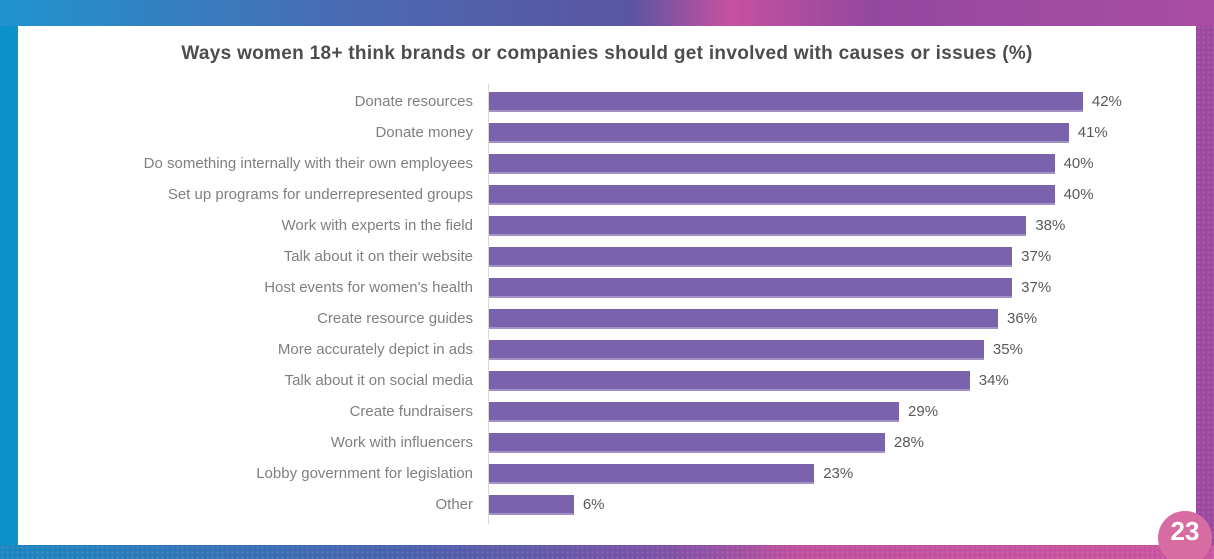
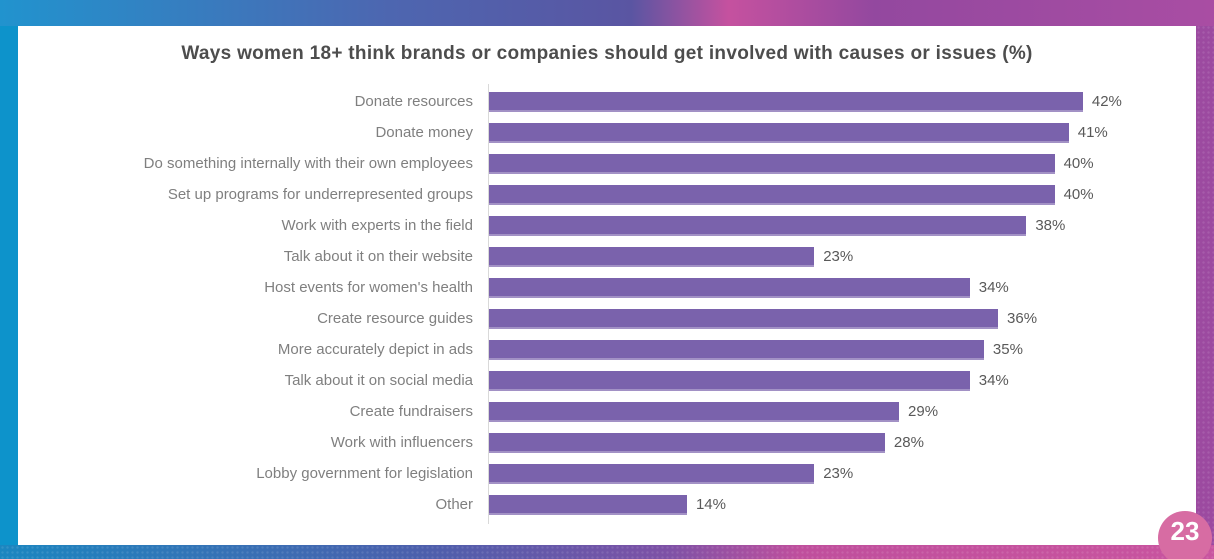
Talk about it on their website: 37% -> 23%
Host events for women's health: 37% -> 34%
Other: 6% -> 14%
